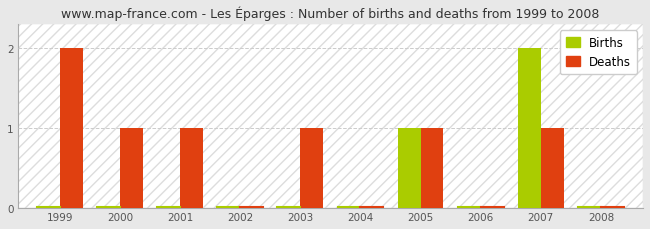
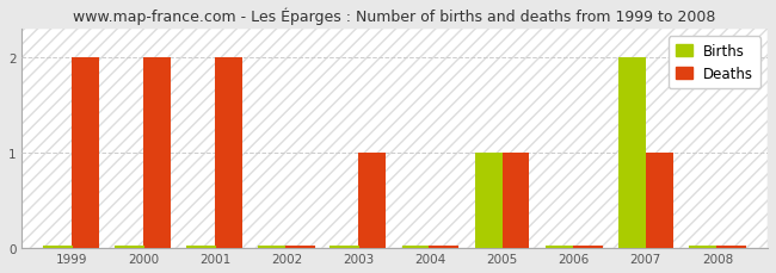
Deaths/2000: 1 -> 2
Deaths/2001: 1 -> 2
